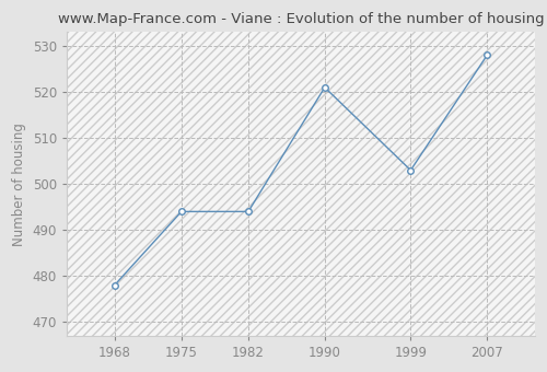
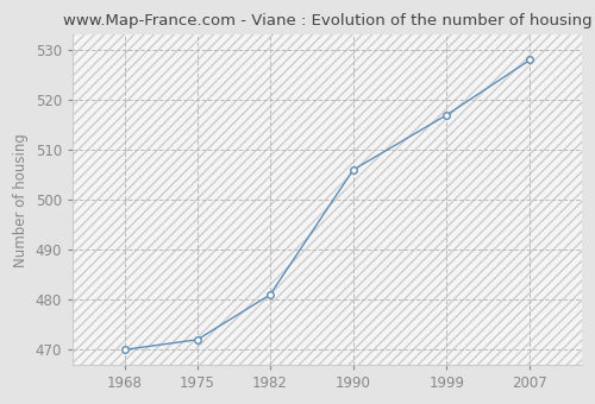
1968: 478 -> 470
1975: 494 -> 472
1982: 494 -> 481
1990: 521 -> 506
1999: 503 -> 517
